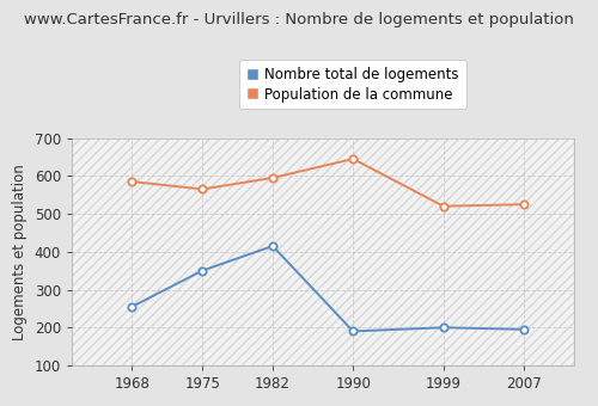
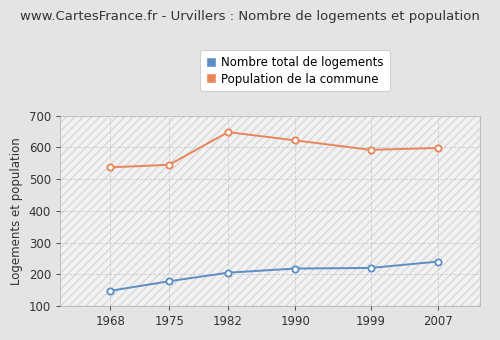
Nombre total de logements/1968: 255 -> 148
Population de la commune/1968: 585 -> 537
Nombre total de logements/1975: 350 -> 178
Population de la commune/1975: 565 -> 545
Nombre total de logements/1982: 415 -> 205
Population de la commune/1982: 595 -> 648
Nombre total de logements/1990: 190 -> 218
Population de la commune/1990: 645 -> 622
Nombre total de logements/1999: 200 -> 220
Population de la commune/1999: 520 -> 592
Nombre total de logements/2007: 195 -> 240
Population de la commune/2007: 525 -> 598
